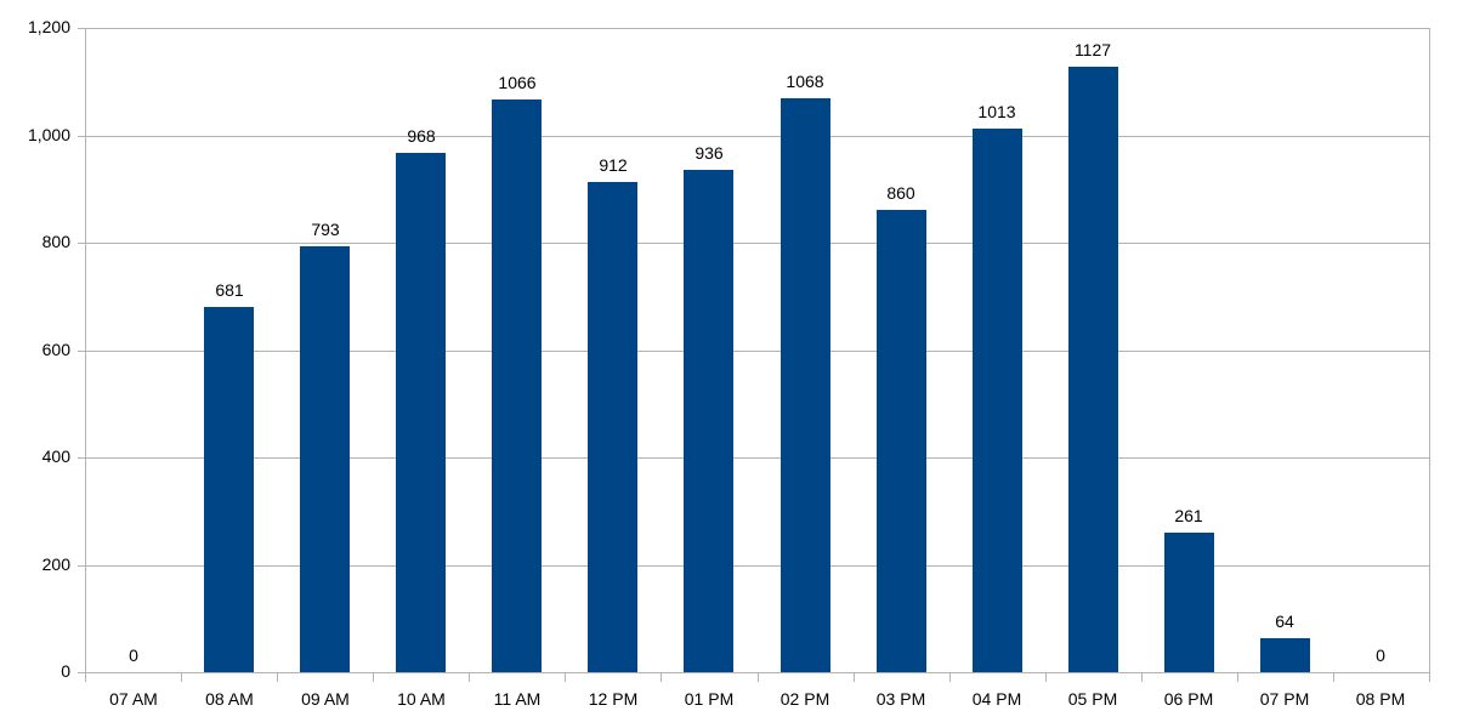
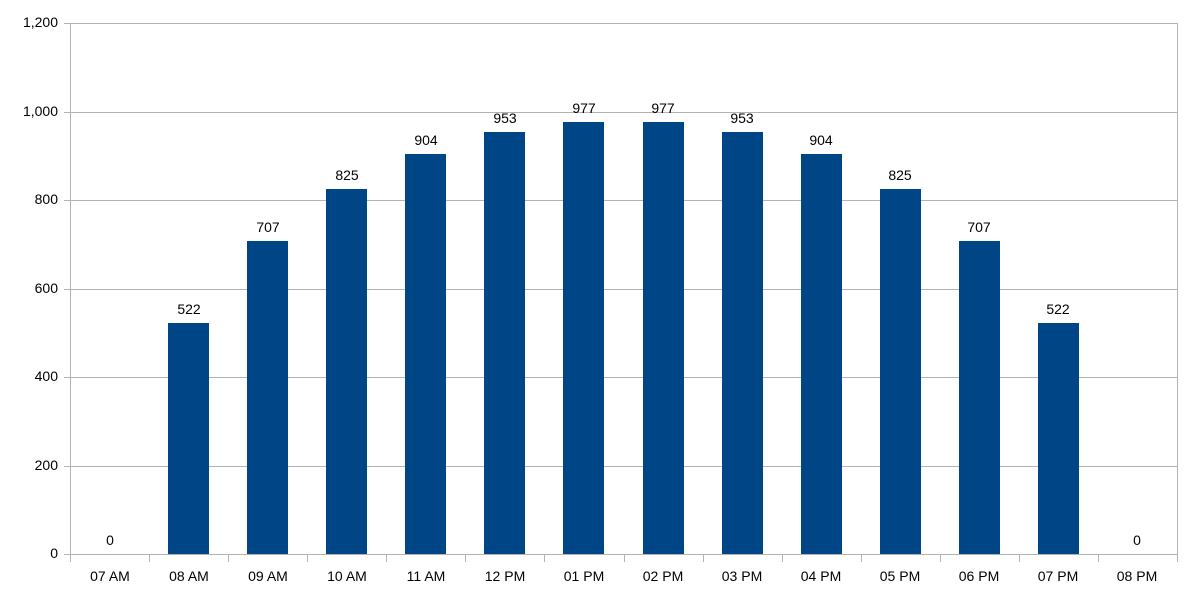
08 AM: 681 -> 522
09 AM: 793 -> 707
10 AM: 968 -> 825
11 AM: 1066 -> 904
12 PM: 912 -> 953
01 PM: 936 -> 977
02 PM: 1068 -> 977
03 PM: 860 -> 953
04 PM: 1013 -> 904
05 PM: 1127 -> 825
06 PM: 261 -> 707
07 PM: 64 -> 522
